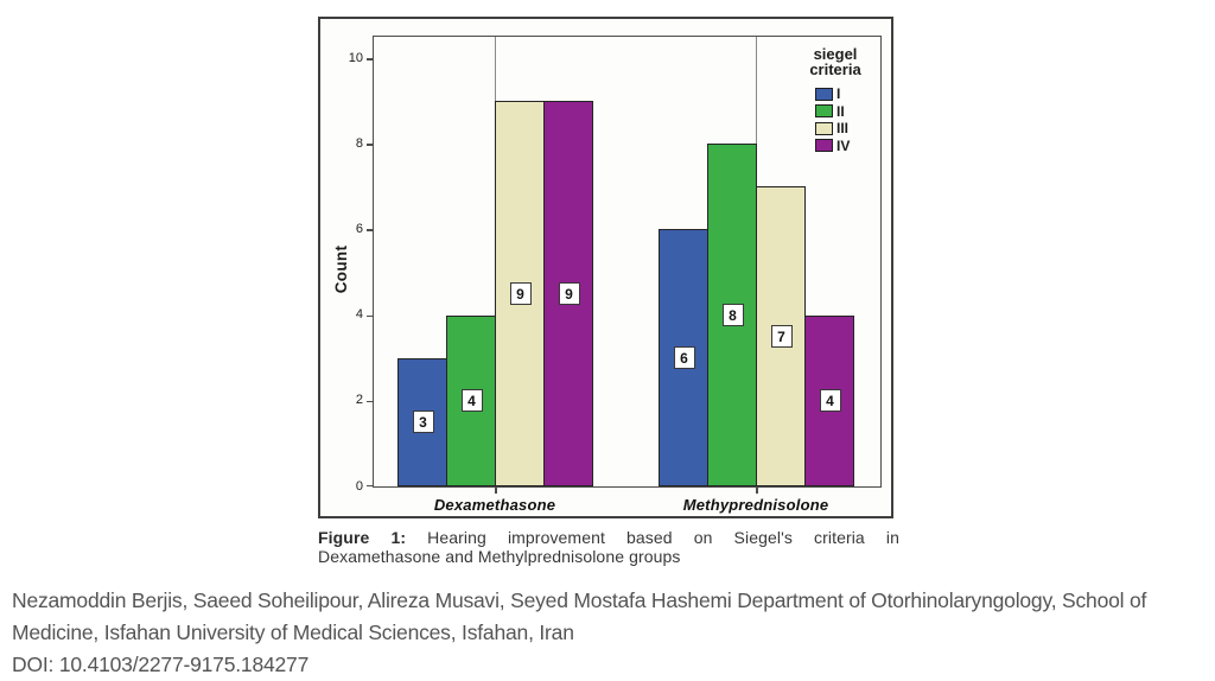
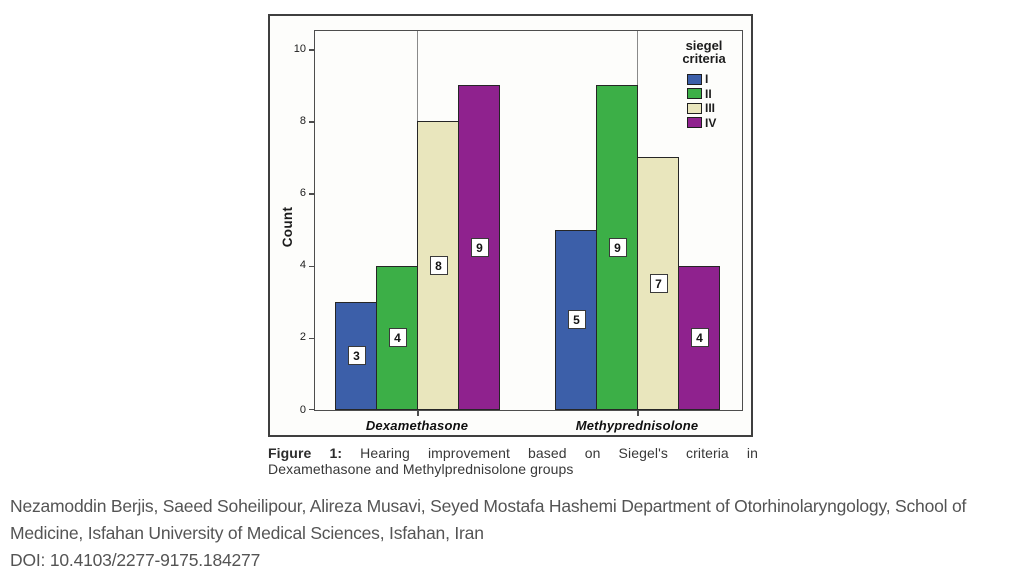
III/Dexamethasone: 9 -> 8
I/Methyprednisolone: 6 -> 5
II/Methyprednisolone: 8 -> 9
